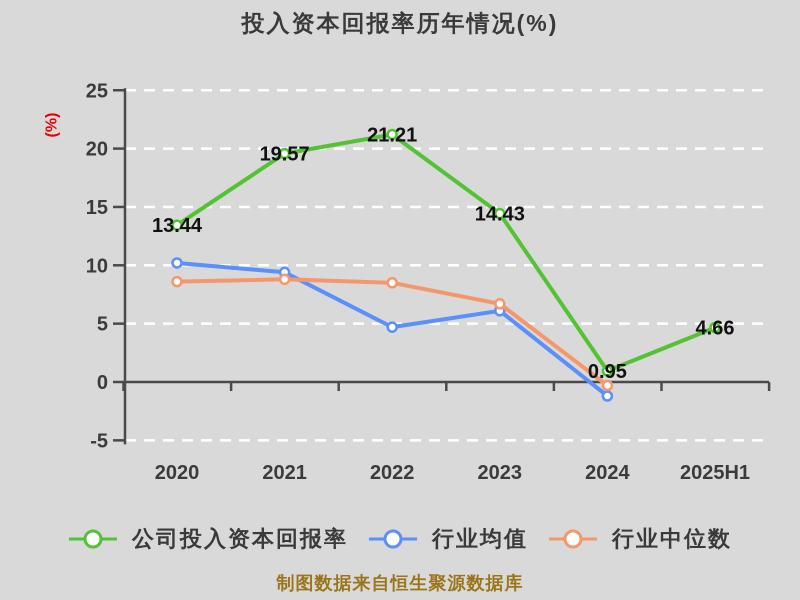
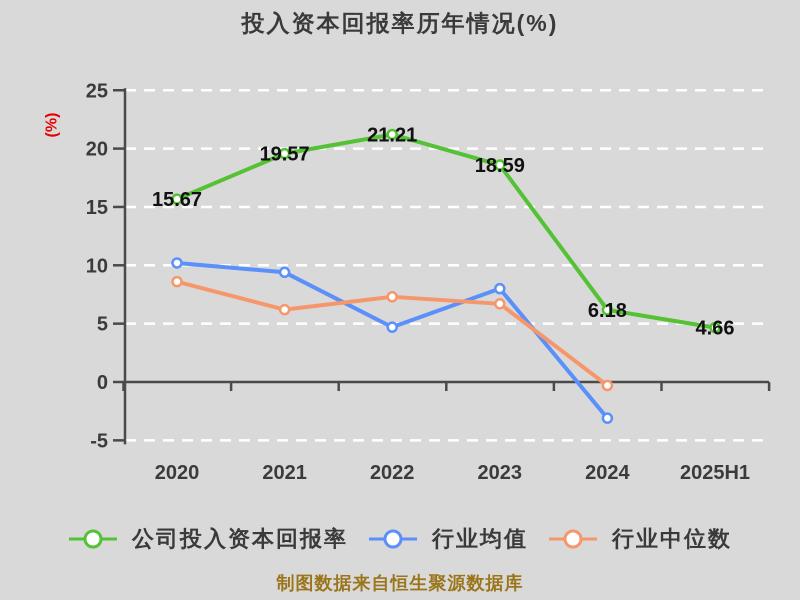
公司投入资本回报率/2020: 13.44 -> 15.67
行业中位数/2021: 8.8 -> 6.2
行业中位数/2022: 8.5 -> 7.3
公司投入资本回报率/2023: 14.43 -> 18.59
行业均值/2023: 6.1 -> 8.0
公司投入资本回报率/2024: 0.95 -> 6.18
行业均值/2024: -1.2 -> -3.1
